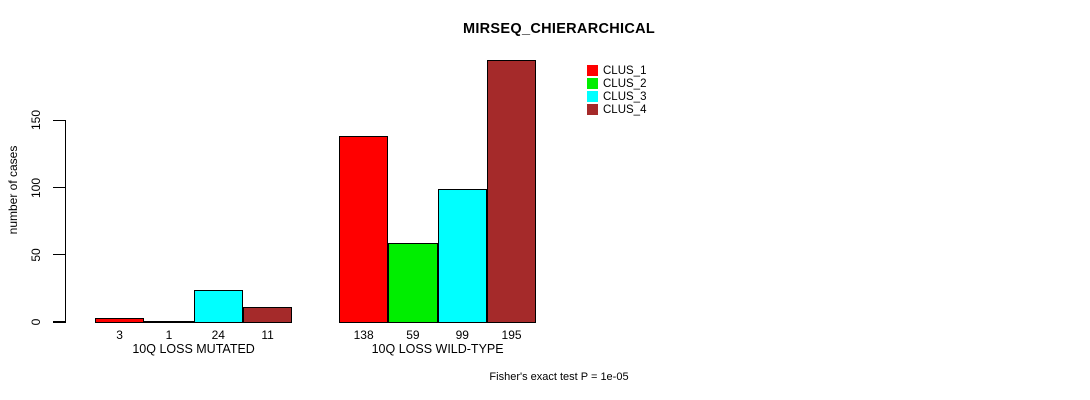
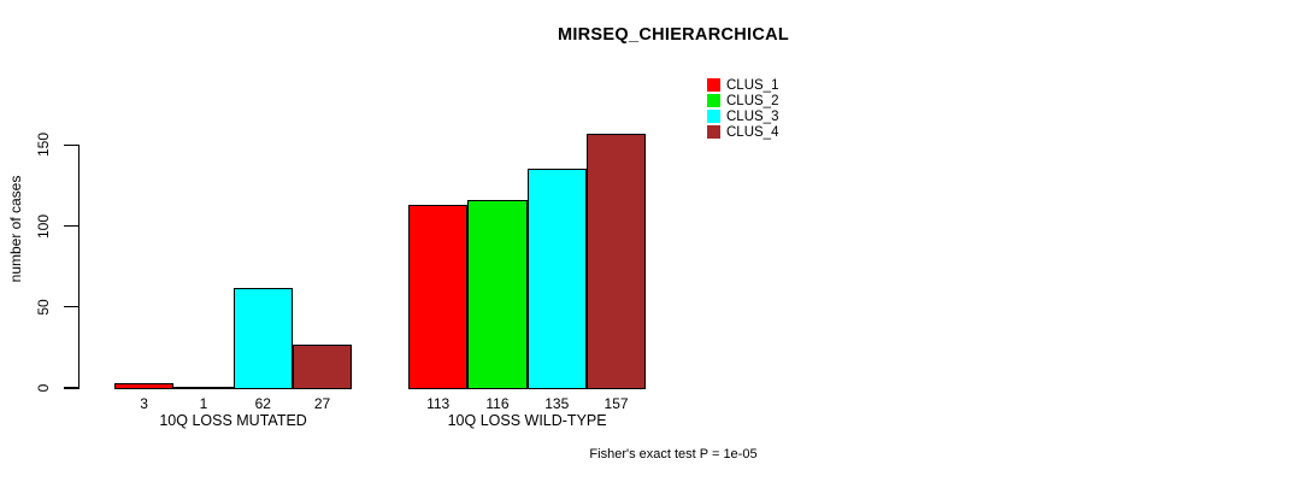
CLUS_3/10Q LOSS MUTATED: 24 -> 62
CLUS_4/10Q LOSS MUTATED: 11 -> 27
CLUS_1/10Q LOSS WILD-TYPE: 138 -> 113
CLUS_2/10Q LOSS WILD-TYPE: 59 -> 116
CLUS_3/10Q LOSS WILD-TYPE: 99 -> 135
CLUS_4/10Q LOSS WILD-TYPE: 195 -> 157
